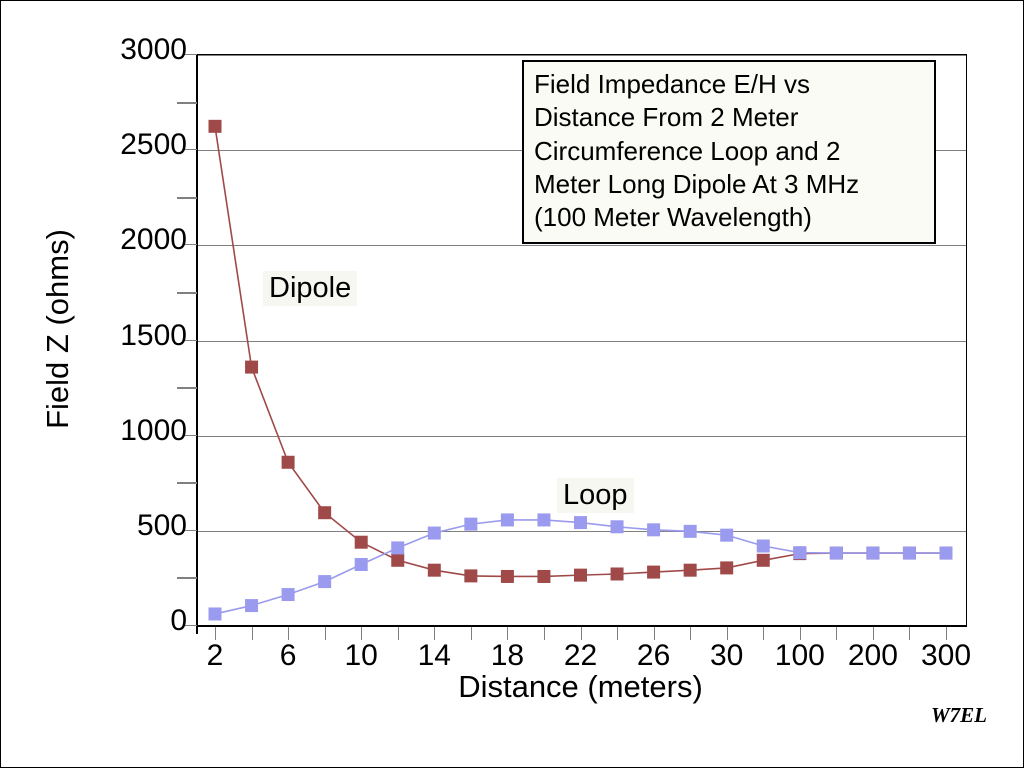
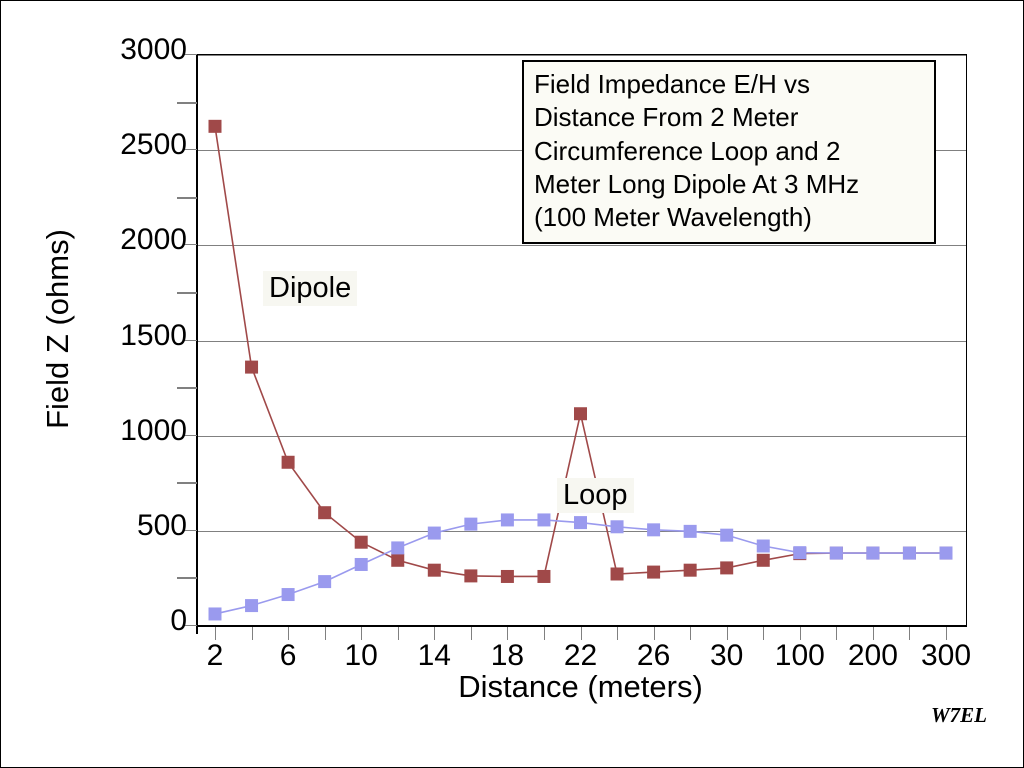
Dipole/22: 260 -> 1110
